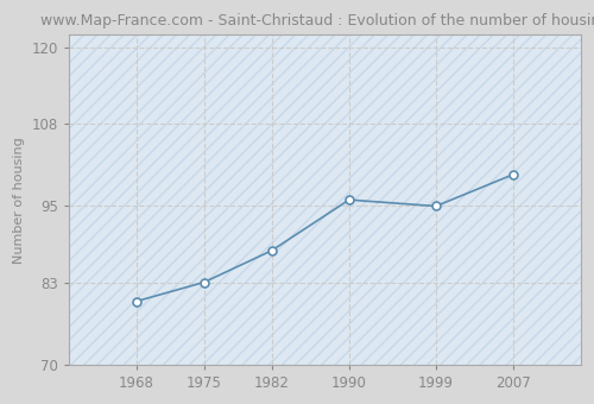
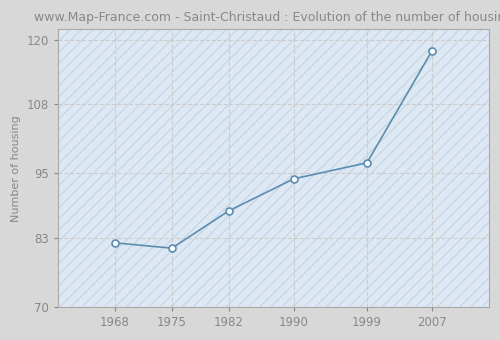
1968: 80 -> 82
1975: 83 -> 81
1990: 96 -> 94
1999: 95 -> 97
2007: 100 -> 118
